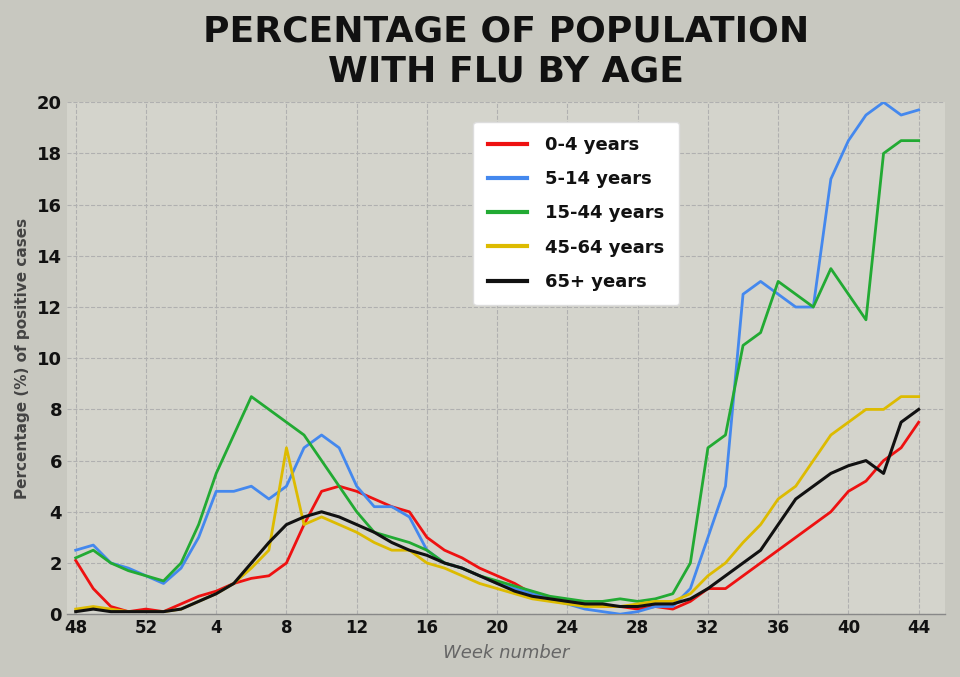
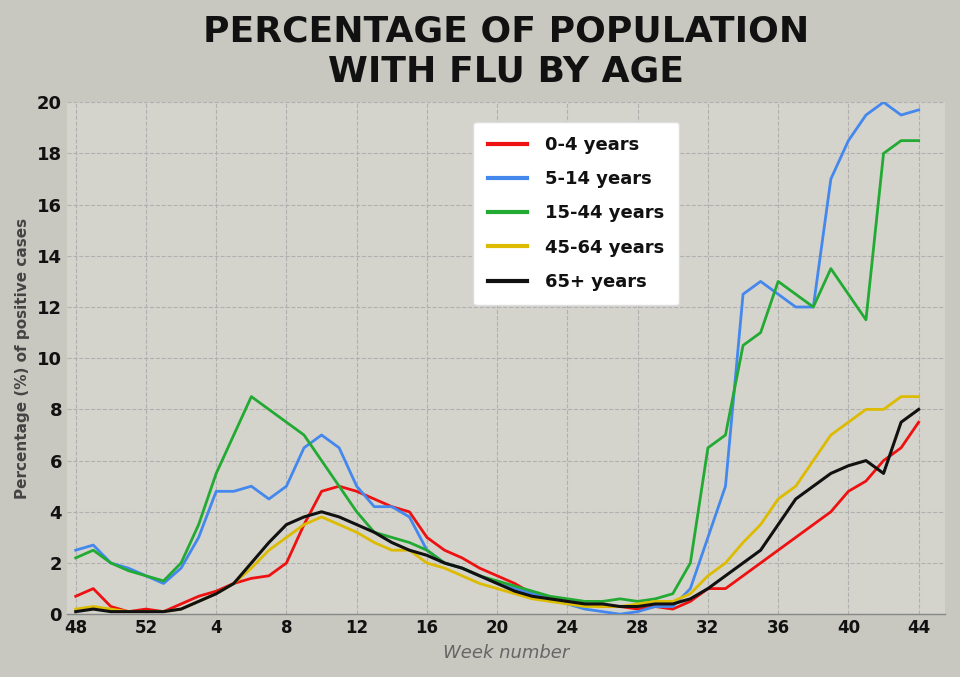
0-4 years/48: 2.1 -> 0.7
45-64 years/8: 6.5 -> 3.0
